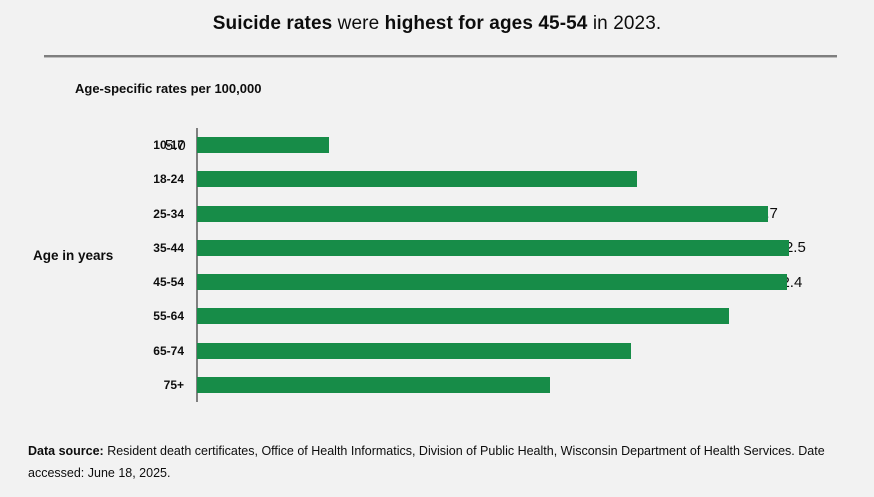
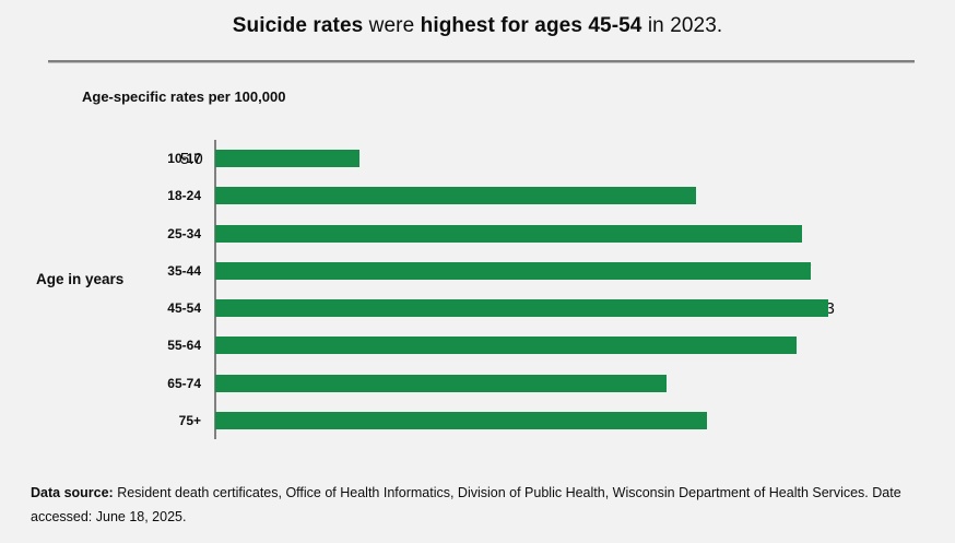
25-34: 21.7 -> 20.4
35-44: 22.5 -> 20.7
45-54: 22.4 -> 21.3
65-74: 16.5 -> 15.7
75+: 13.4 -> 17.1
